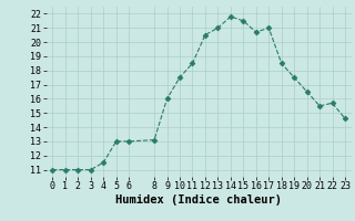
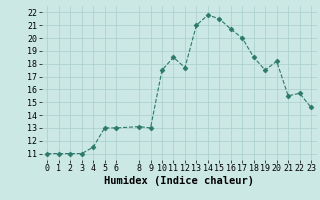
9: 16.0 -> 13.0
12: 20.5 -> 17.7
17: 21.0 -> 20.0
20: 16.5 -> 18.2
